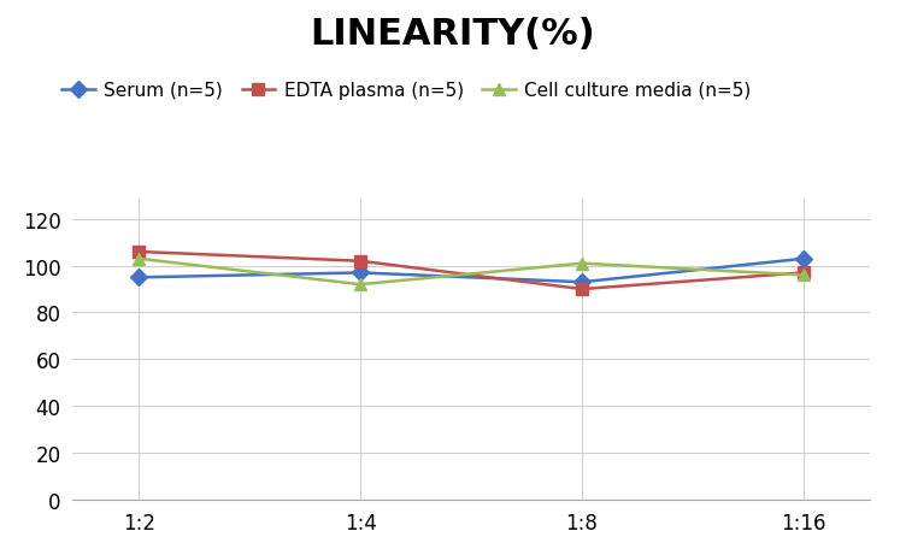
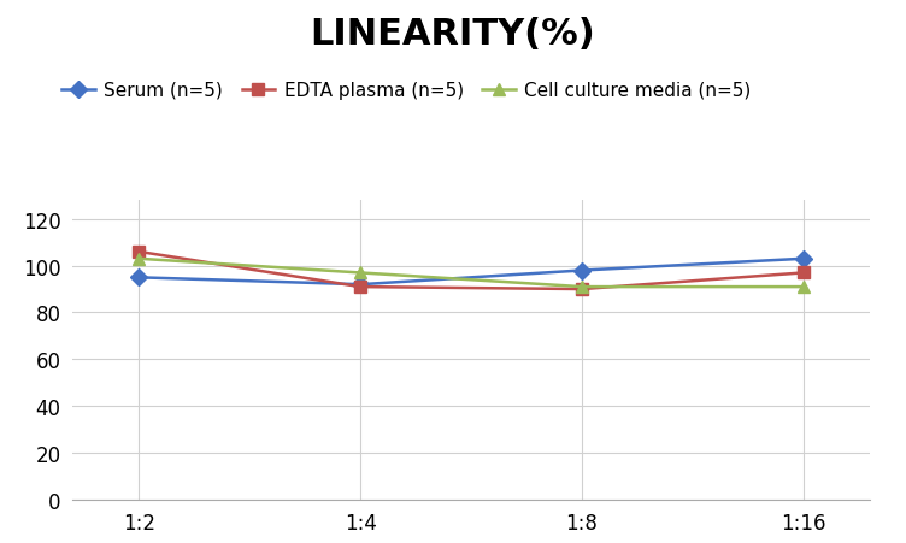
Serum (n=5)/1:4: 97 -> 92
EDTA plasma (n=5)/1:4: 102 -> 91
Cell culture media (n=5)/1:4: 92 -> 97
Serum (n=5)/1:8: 93 -> 98
Cell culture media (n=5)/1:8: 101 -> 91
Cell culture media (n=5)/1:16: 96 -> 91
